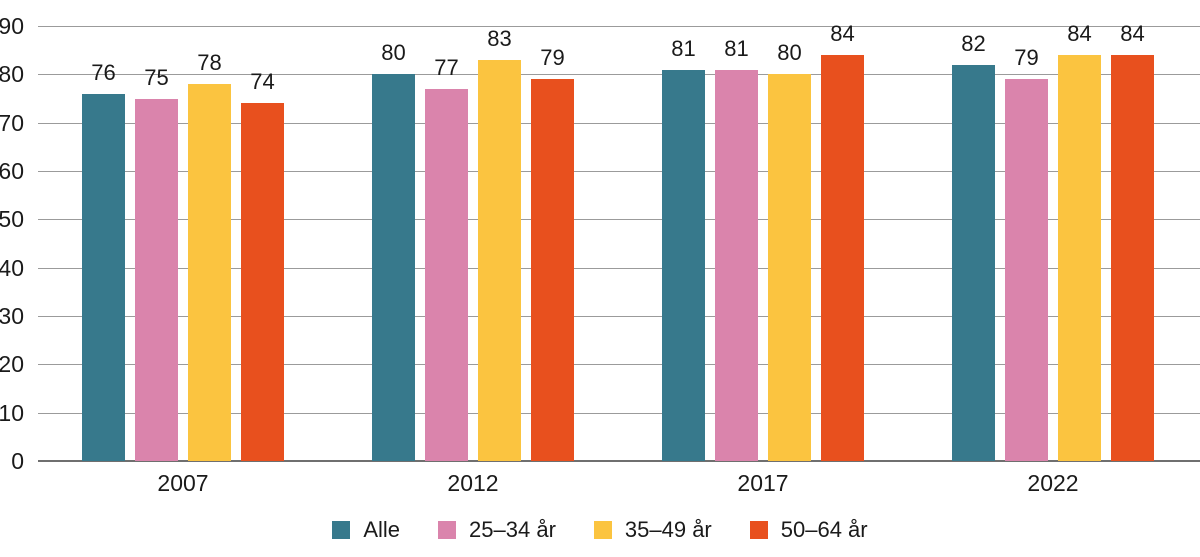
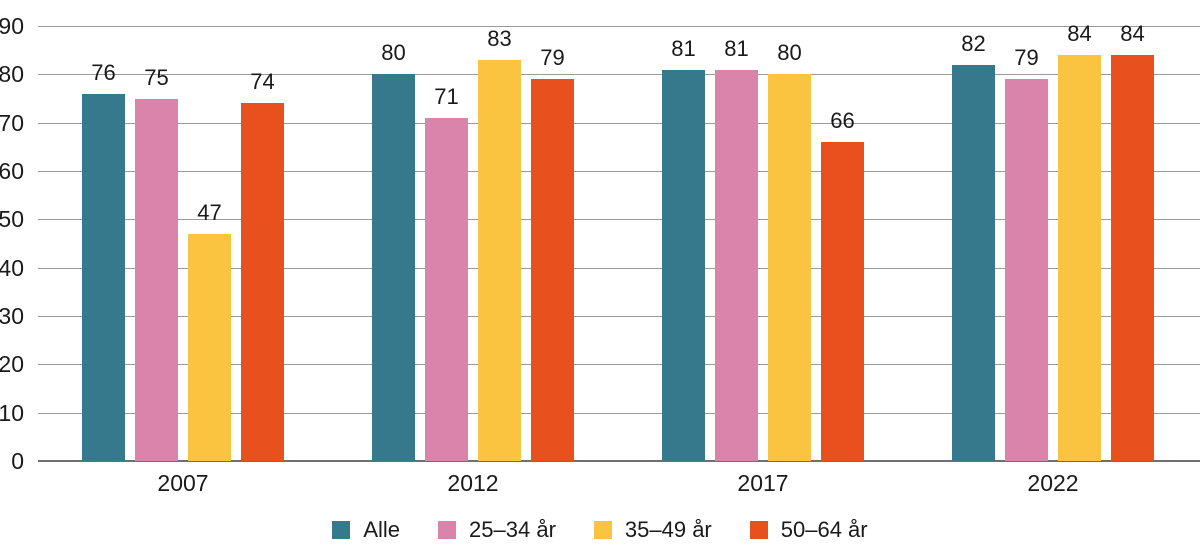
35–49 år/2007: 78 -> 47
25–34 år/2012: 77 -> 71
50–64 år/2017: 84 -> 66
